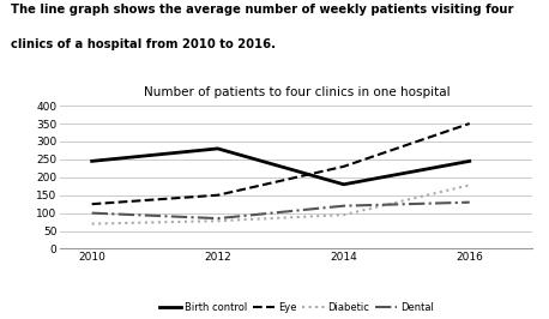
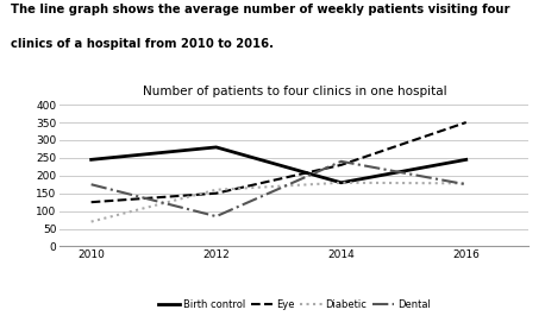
Dental/2010: 100 -> 175
Diabetic/2012: 78 -> 160
Diabetic/2014: 95 -> 180
Dental/2014: 120 -> 240
Dental/2016: 130 -> 175
